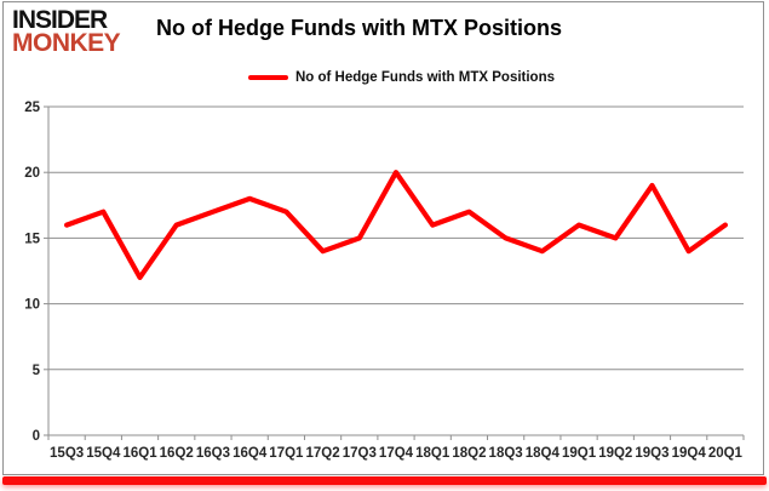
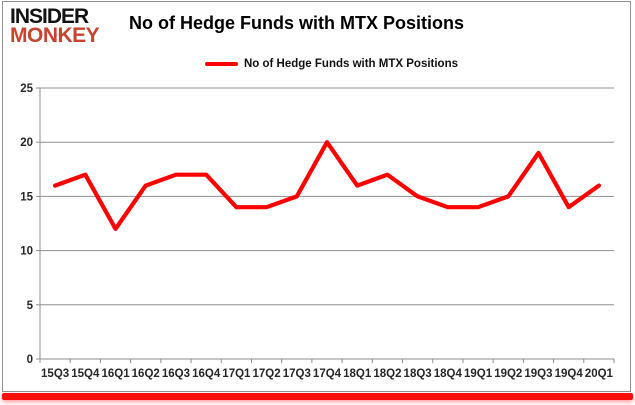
16Q4: 18 -> 17
17Q1: 17 -> 14
19Q1: 16 -> 14
